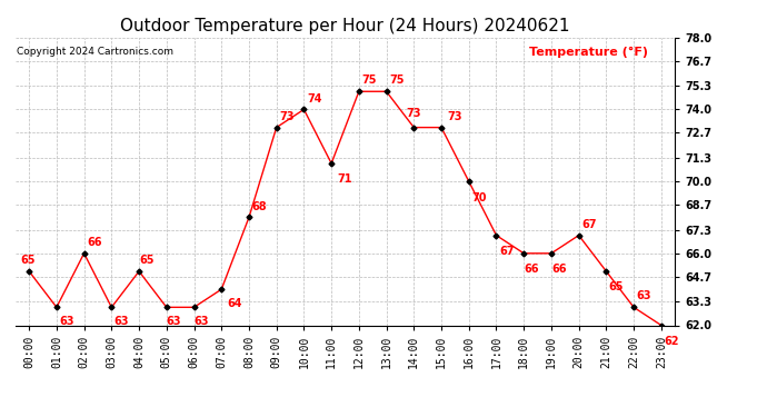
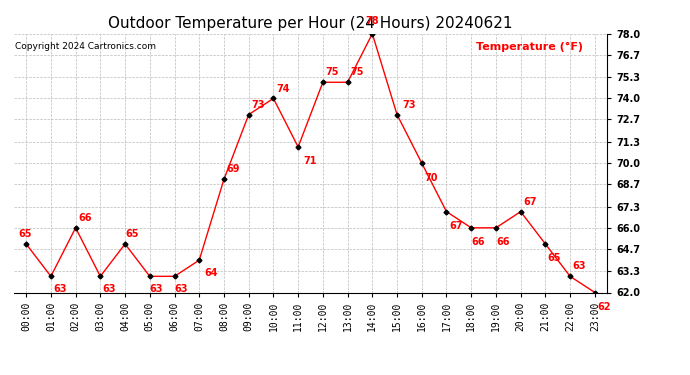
08:00: 68 -> 69
14:00: 73 -> 78
